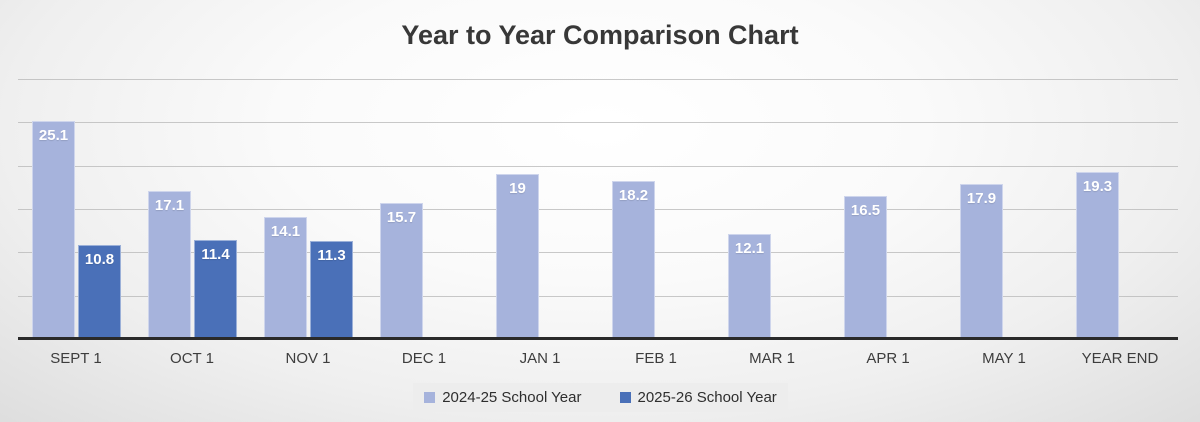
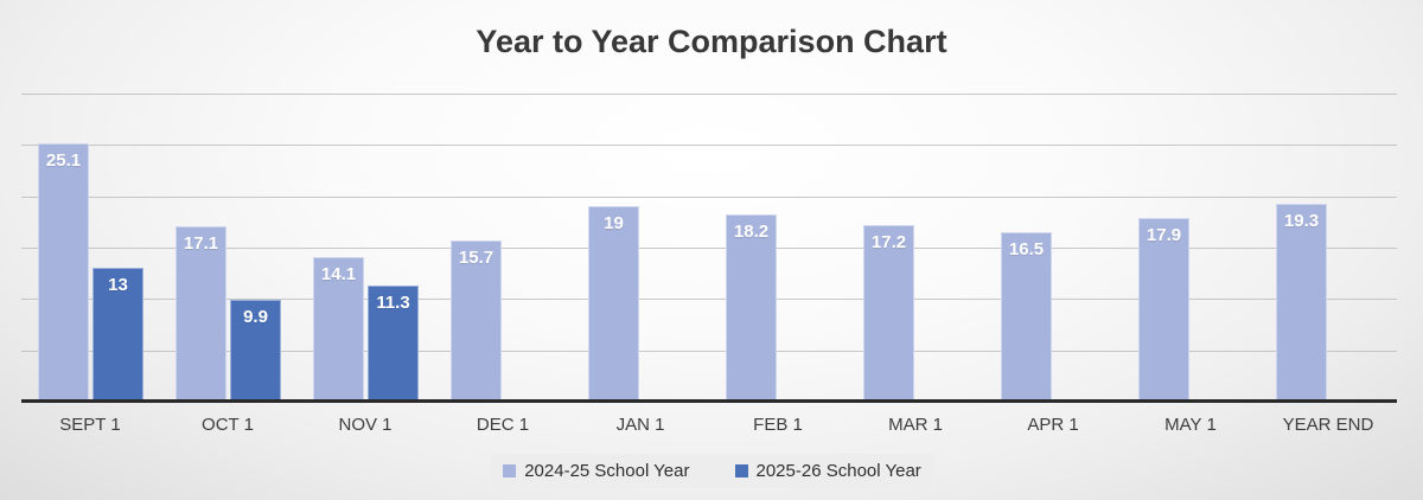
2025-26 School Year/SEPT 1: 10.8 -> 13
2025-26 School Year/OCT 1: 11.4 -> 9.9
2024-25 School Year/MAR 1: 12.1 -> 17.2
